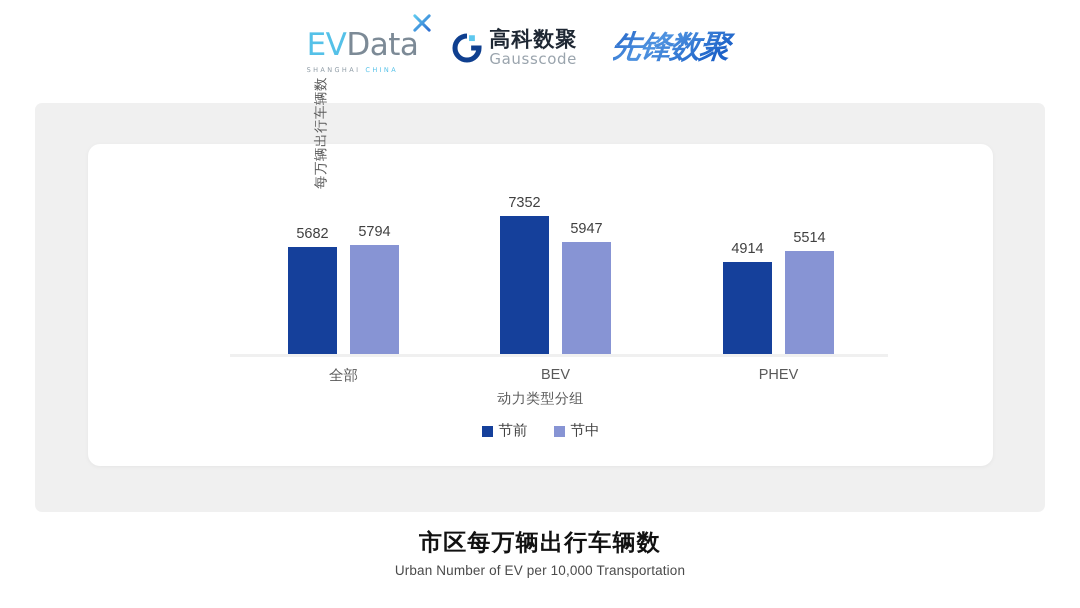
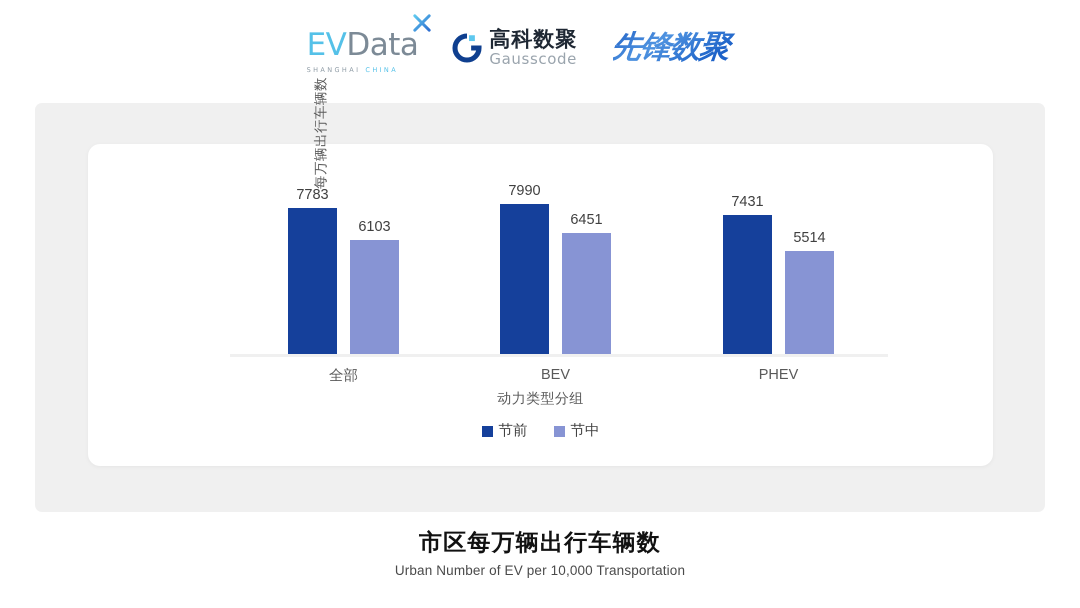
节前/全部: 5682 -> 7783
节中/全部: 5794 -> 6103
节前/BEV: 7352 -> 7990
节中/BEV: 5947 -> 6451
节前/PHEV: 4914 -> 7431
